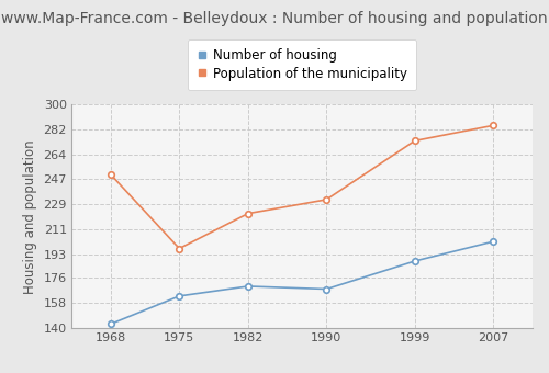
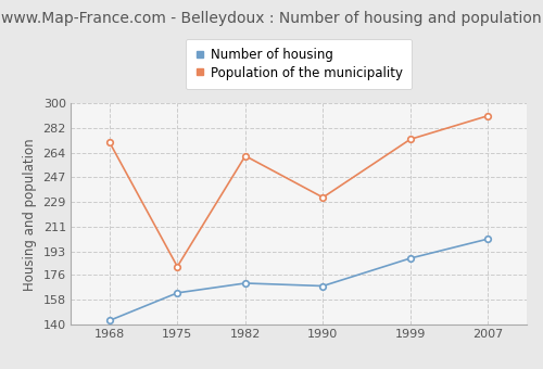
Population of the municipality/1968: 250 -> 272
Population of the municipality/1975: 197 -> 182
Population of the municipality/1982: 222 -> 262
Population of the municipality/2007: 285 -> 291
